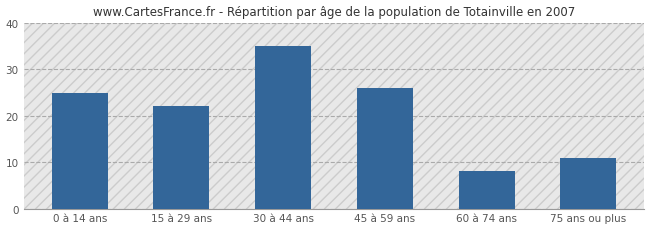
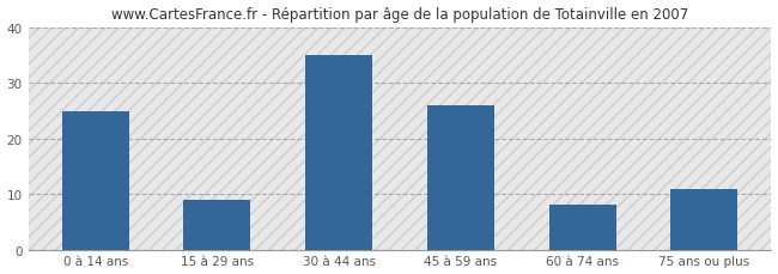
15 à 29 ans: 22 -> 9
